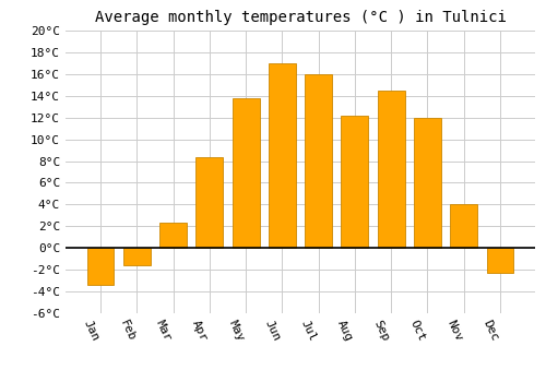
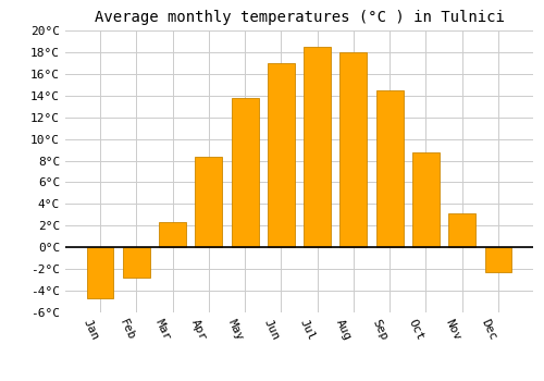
Jan: -3.4°C -> -4.7°C
Feb: -1.6°C -> -2.8°C
Jul: 16.0°C -> 18.5°C
Aug: 12.2°C -> 18.0°C
Oct: 12.0°C -> 8.8°C
Nov: 4.0°C -> 3.1°C
